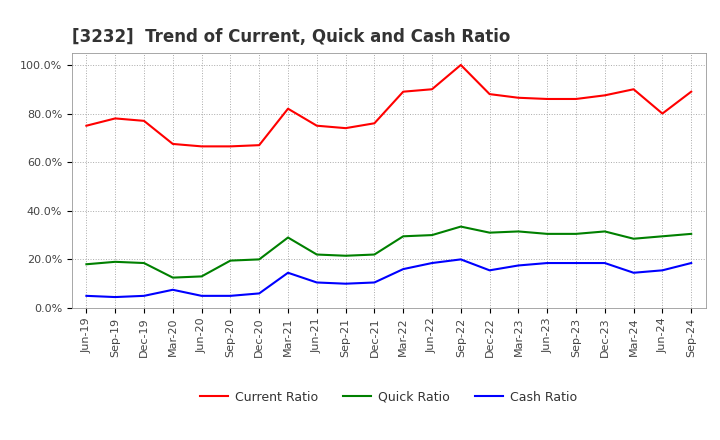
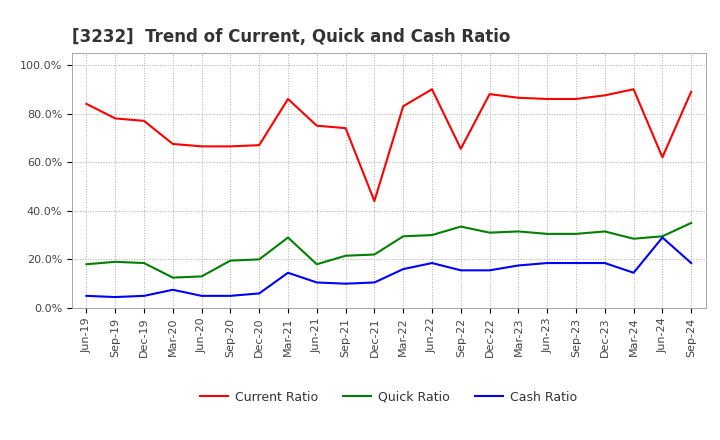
Current Ratio/Jun-19: 75.0% -> 84.0%
Current Ratio/Mar-21: 82.0% -> 86.0%
Quick Ratio/Jun-21: 22.0% -> 18.0%
Current Ratio/Dec-21: 76.0% -> 44.0%
Current Ratio/Mar-22: 89.0% -> 83.0%
Current Ratio/Sep-22: 100.0% -> 65.5%
Cash Ratio/Sep-22: 20.0% -> 15.5%
Current Ratio/Jun-24: 80.0% -> 62.0%
Cash Ratio/Jun-24: 15.5% -> 29.0%
Quick Ratio/Sep-24: 30.5% -> 35.0%
